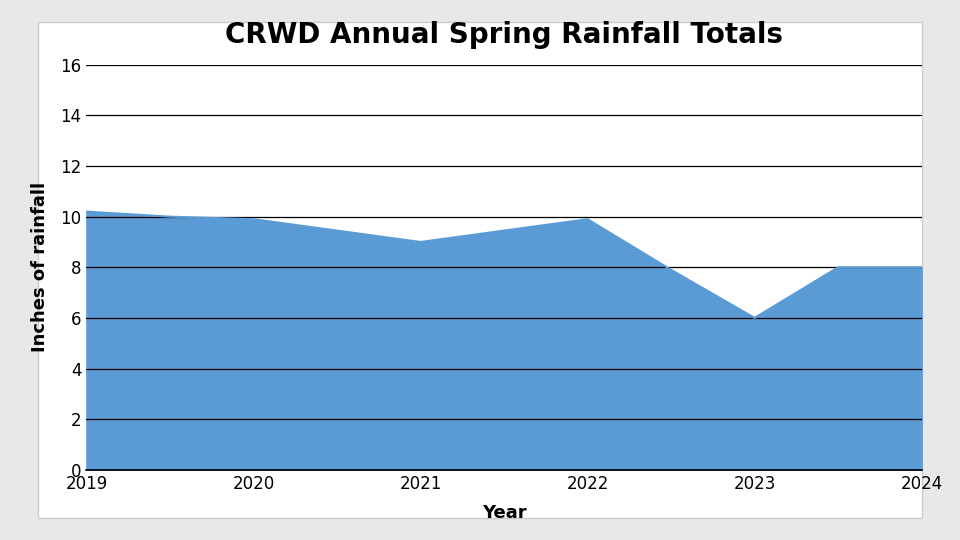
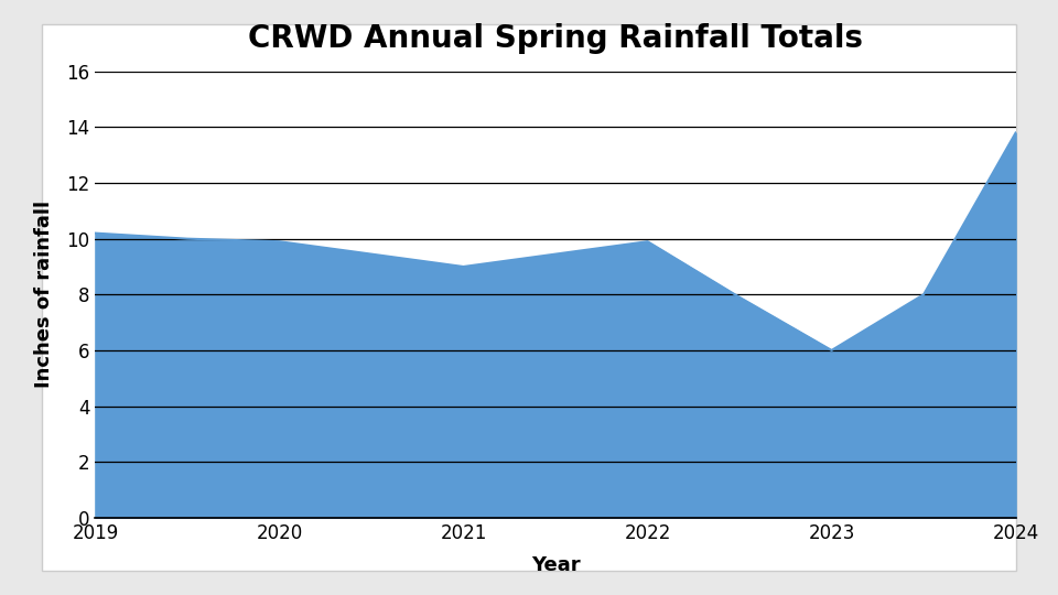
2024: 8.0 -> 13.8
